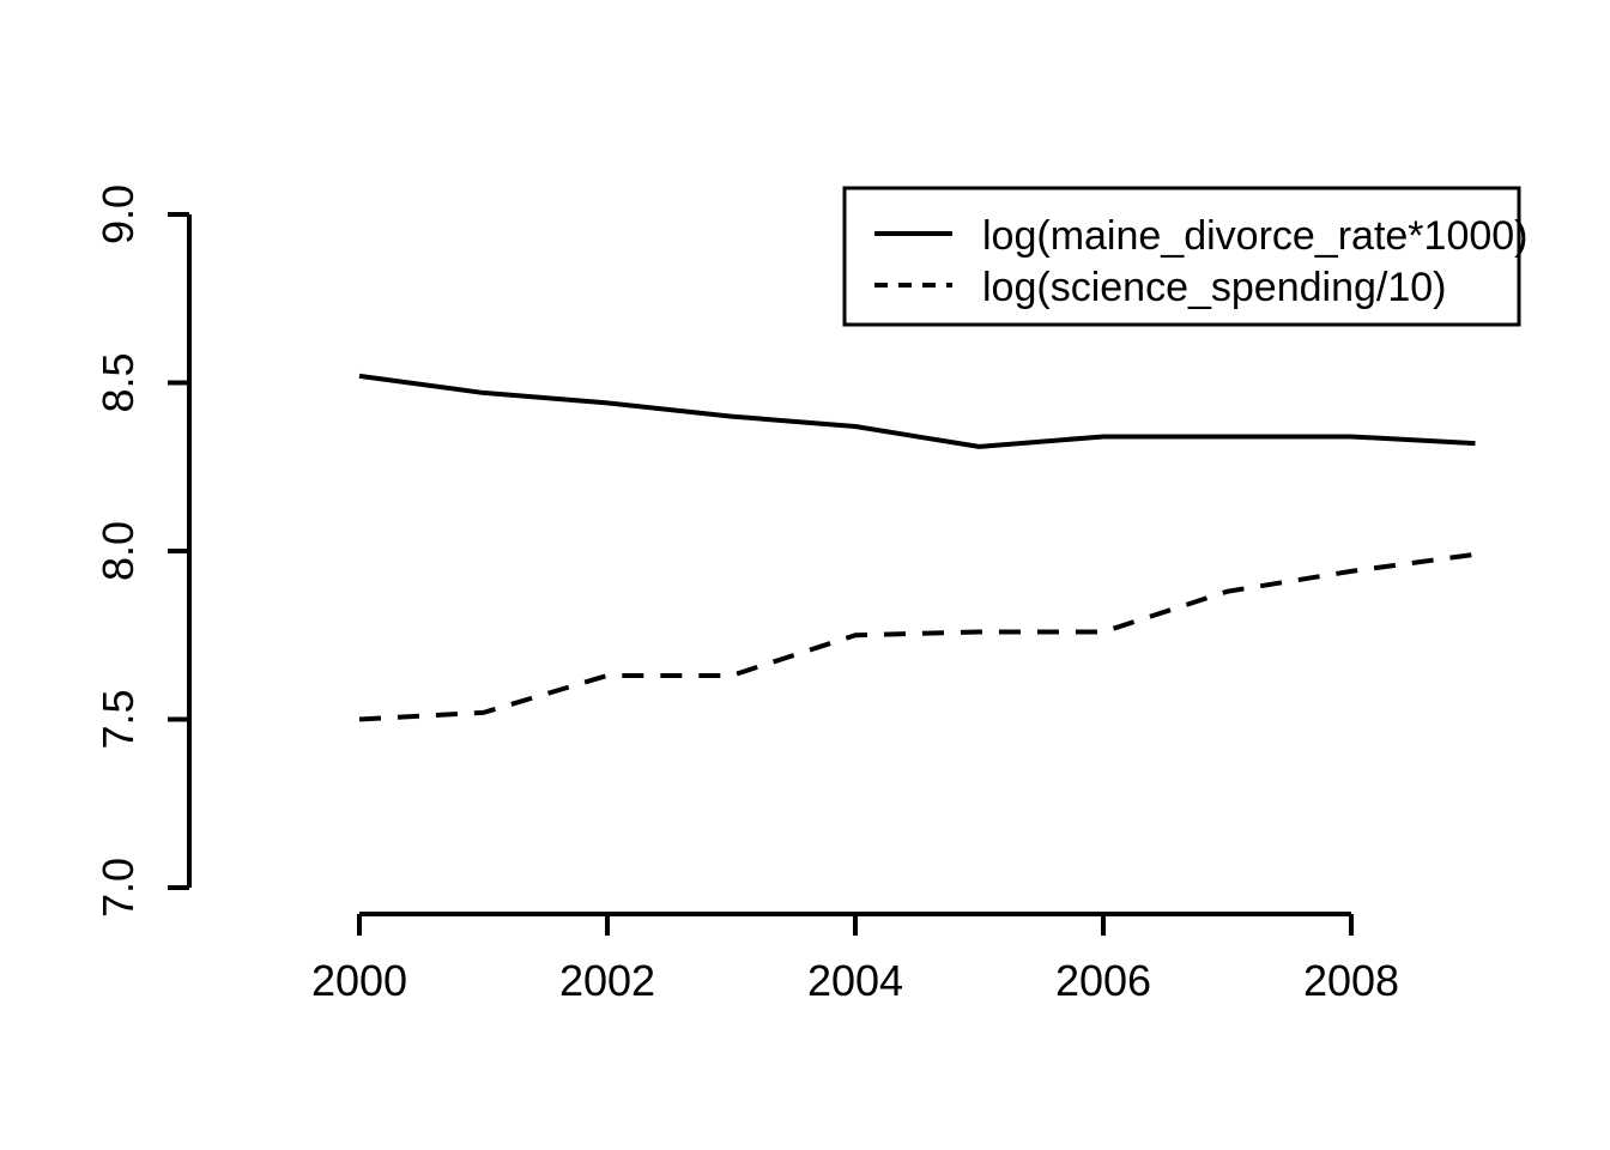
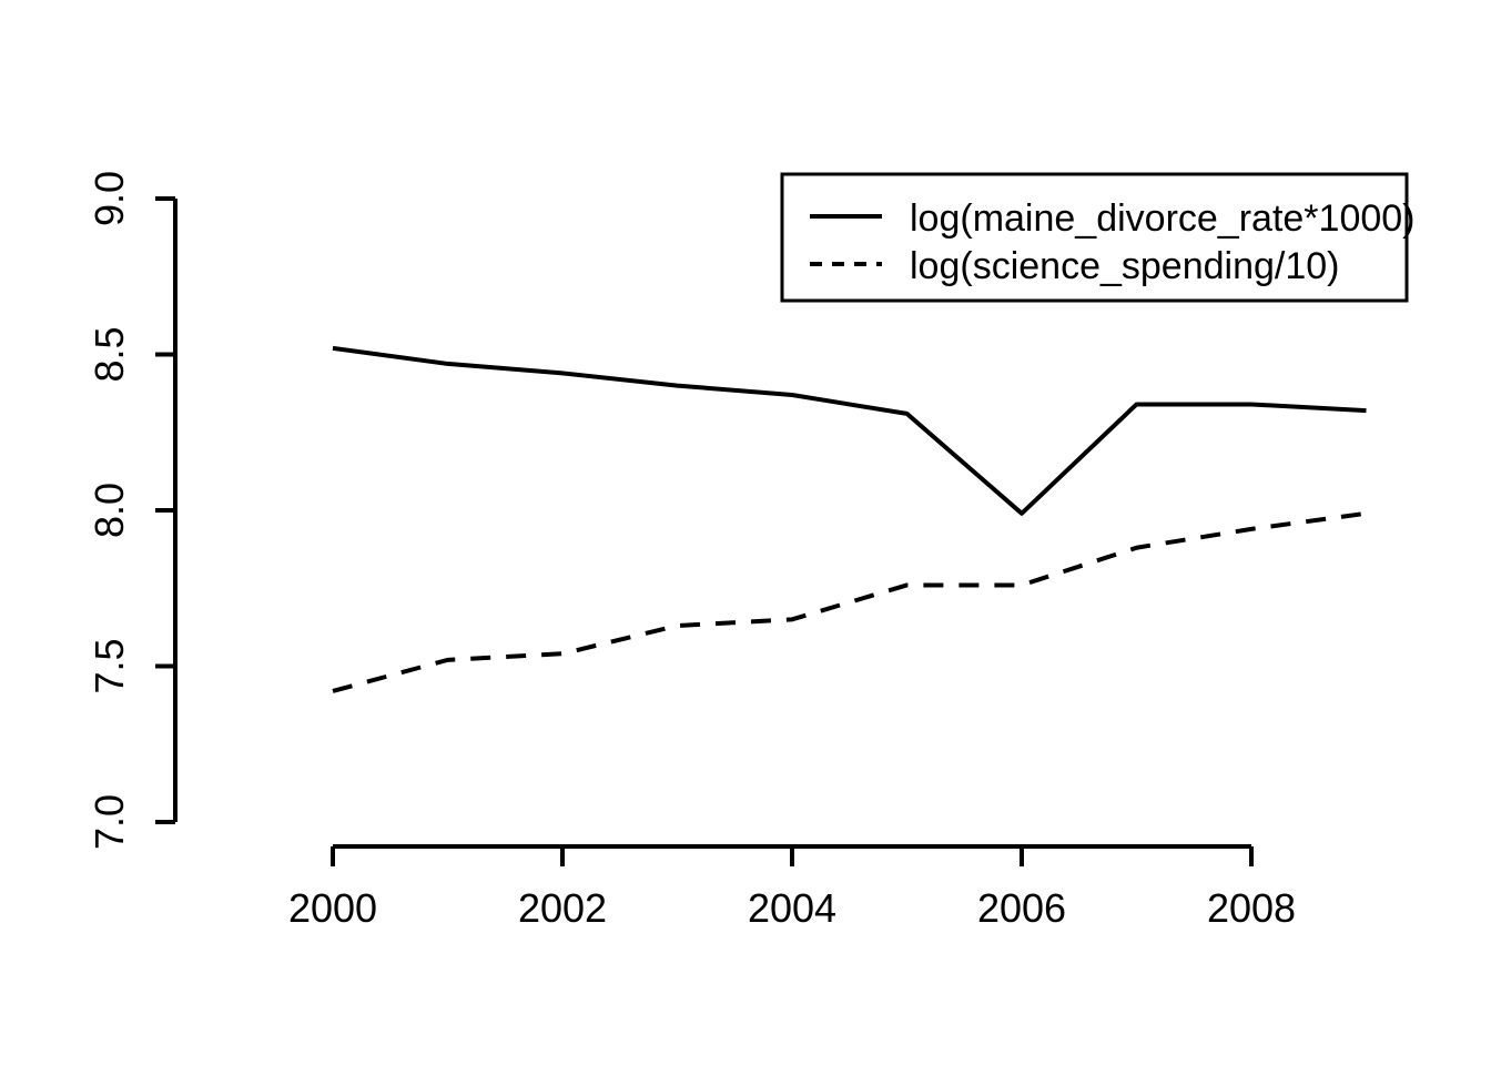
log(science_spending/10)/2000: 7.50 -> 7.42
log(science_spending/10)/2002: 7.63 -> 7.54
log(science_spending/10)/2004: 7.75 -> 7.65
log(maine_divorce_rate*1000)/2006: 8.34 -> 7.99
